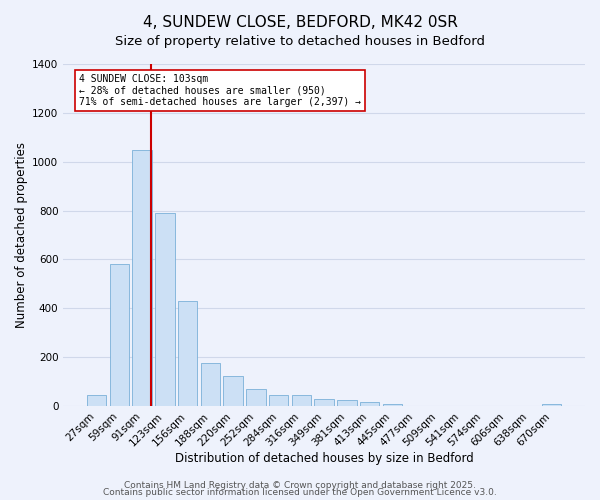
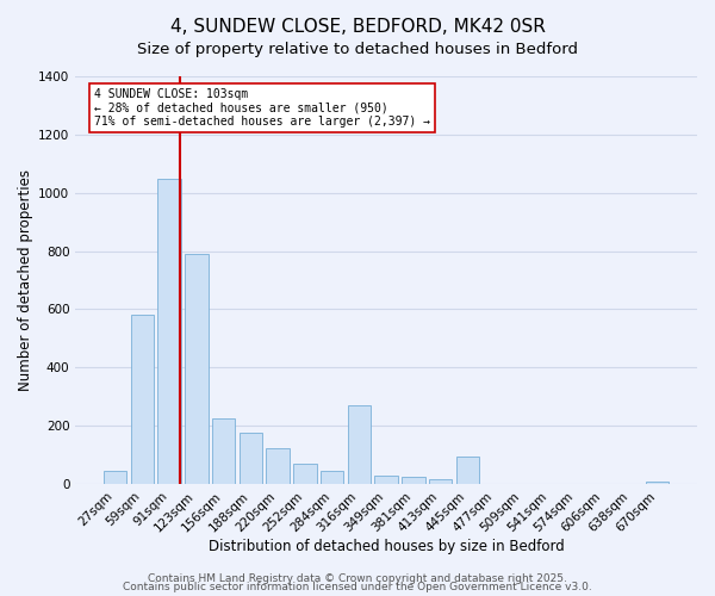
156sqm: 430 -> 225
316sqm: 47 -> 270
445sqm: 8 -> 95
